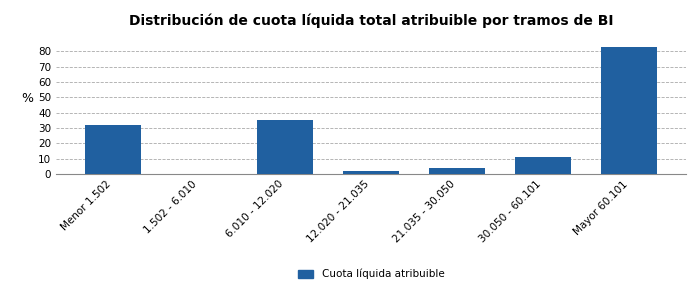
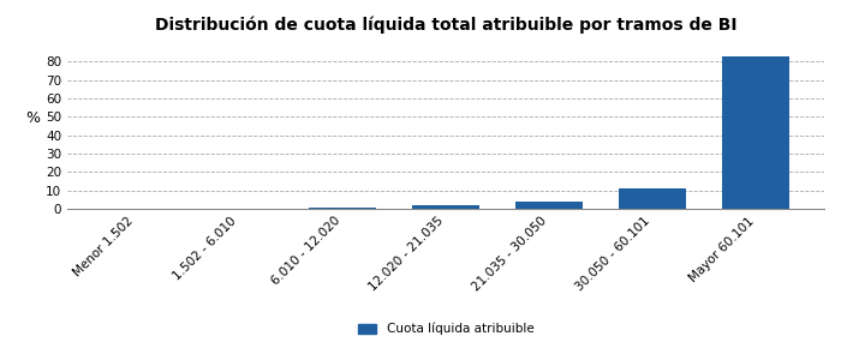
Menor 1.502: 32 -> 0
6.010 - 12.020: 35 -> 0
